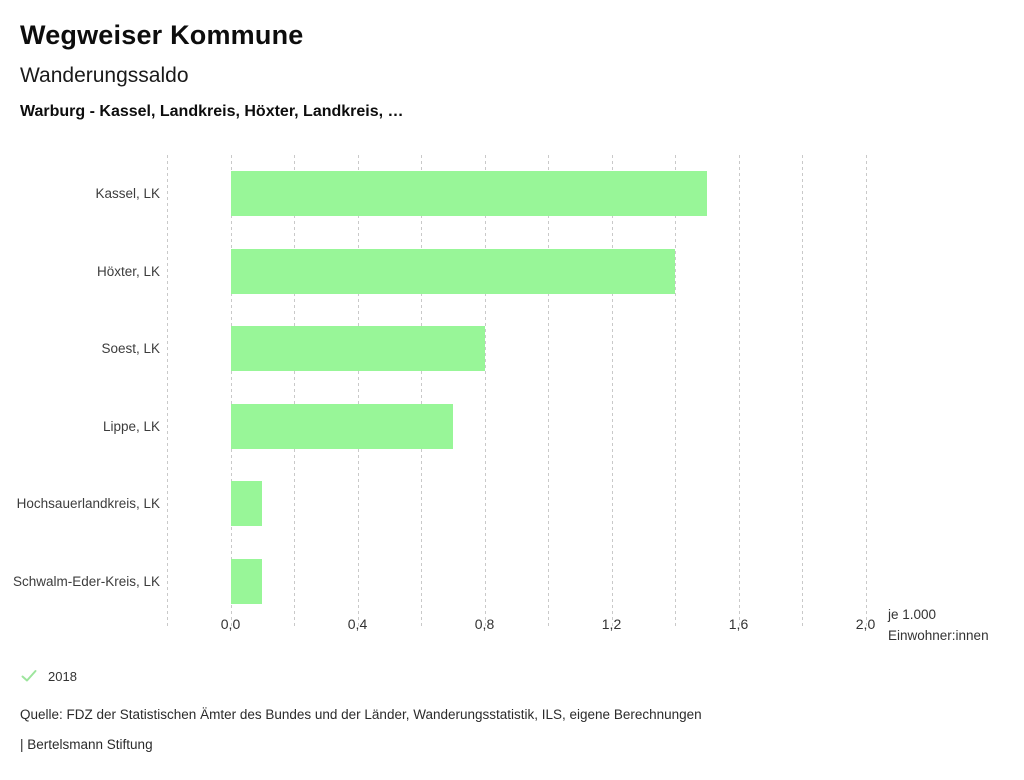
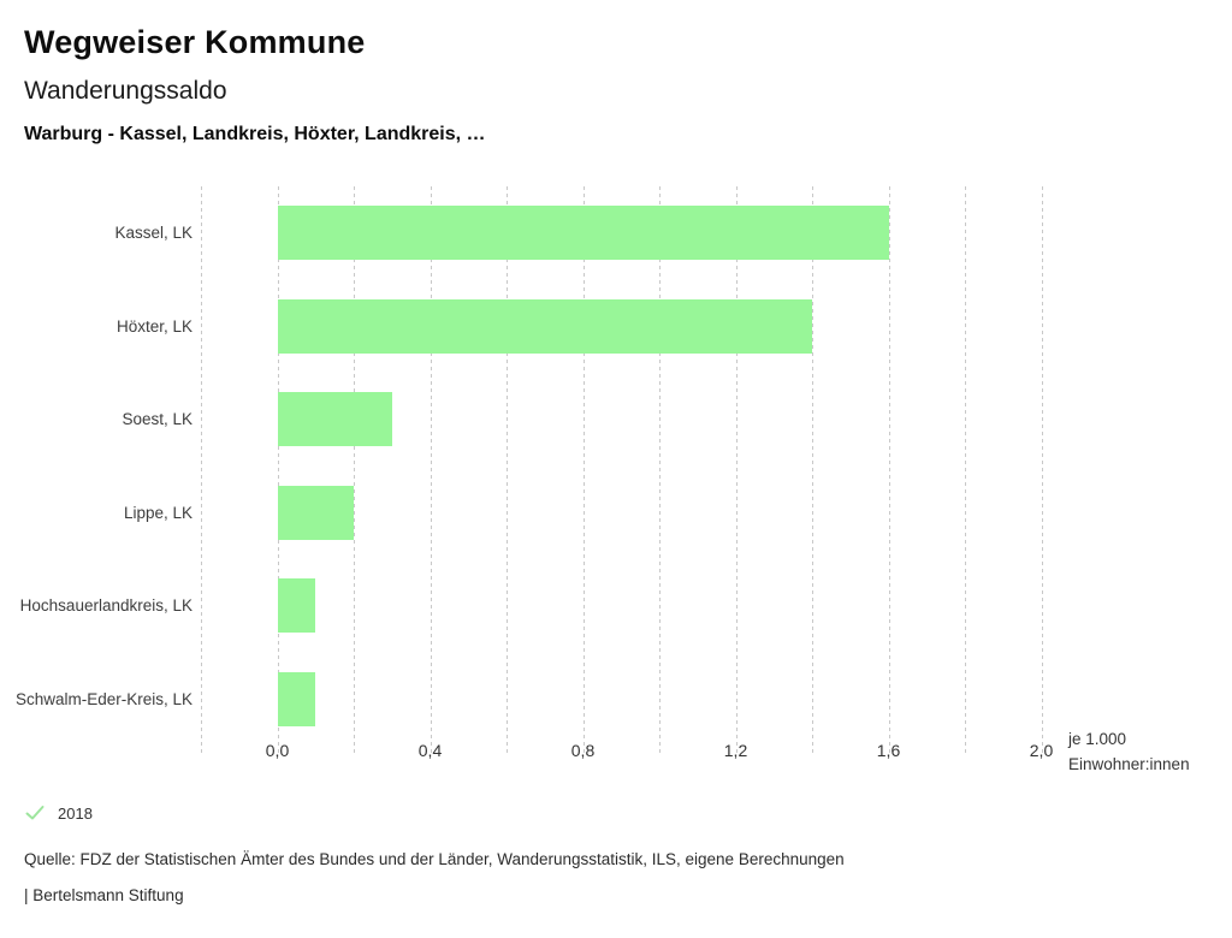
Kassel, LK: 1,5 -> 1,6
Soest, LK: 0,8 -> 0,3
Lippe, LK: 0,7 -> 0,2
